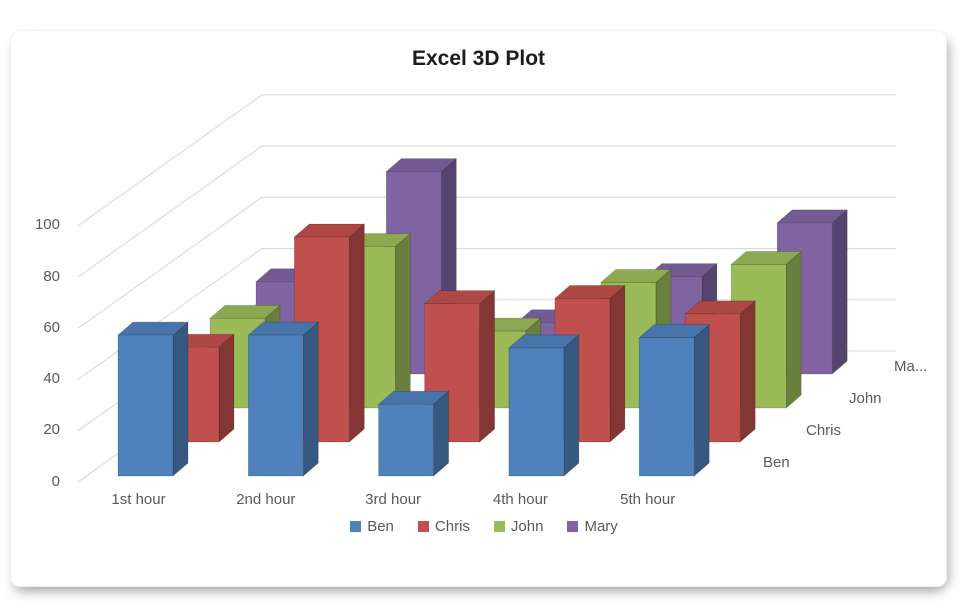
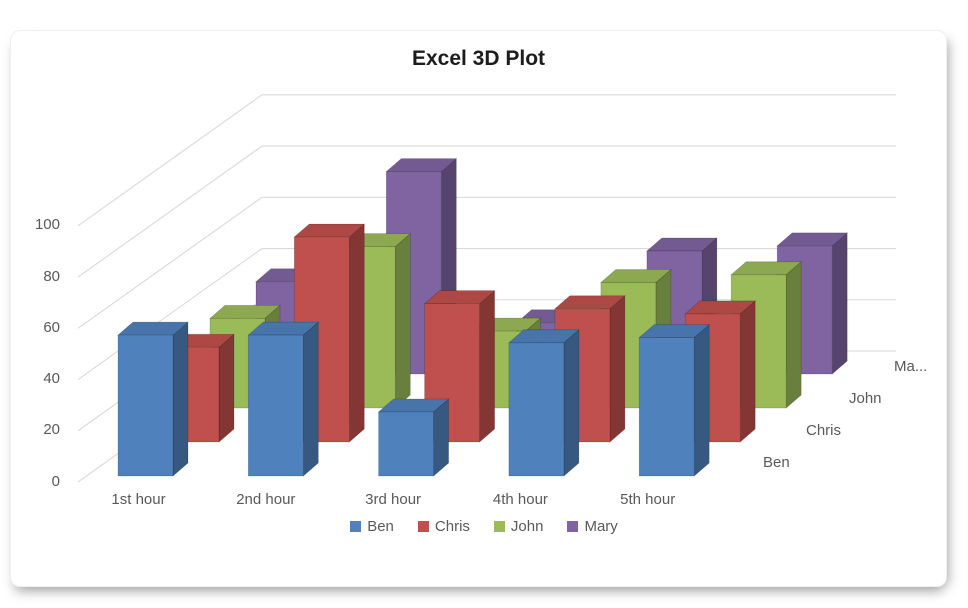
Ben/3rd hour: 28 -> 25
Ben/4th hour: 50 -> 52
Chris/4th hour: 56 -> 52
Mary/4th hour: 38 -> 48
John/5th hour: 56 -> 52
Mary/5th hour: 59 -> 50
